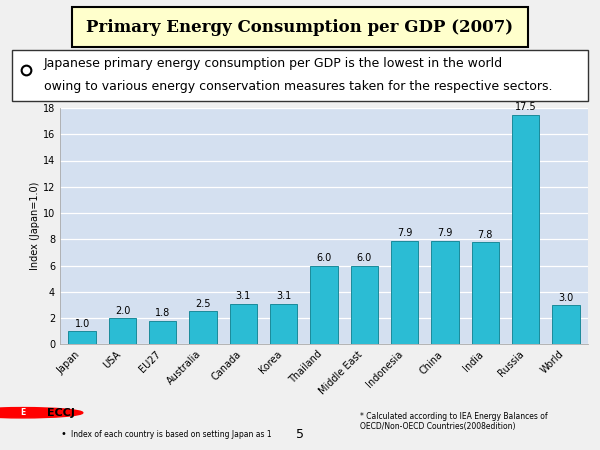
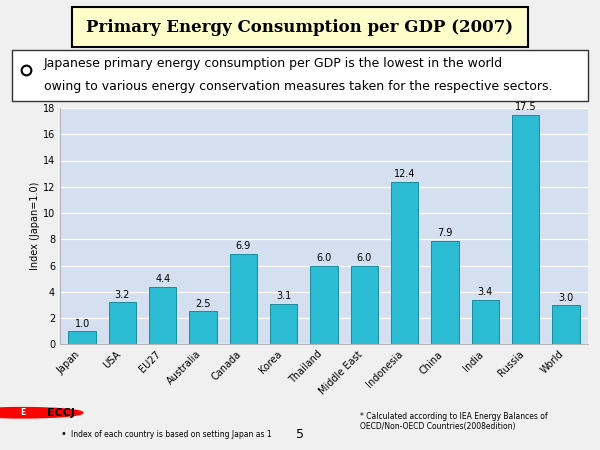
USA: 2.0 -> 3.2
EU27: 1.8 -> 4.4
Canada: 3.1 -> 6.9
Indonesia: 7.9 -> 12.4
India: 7.8 -> 3.4
